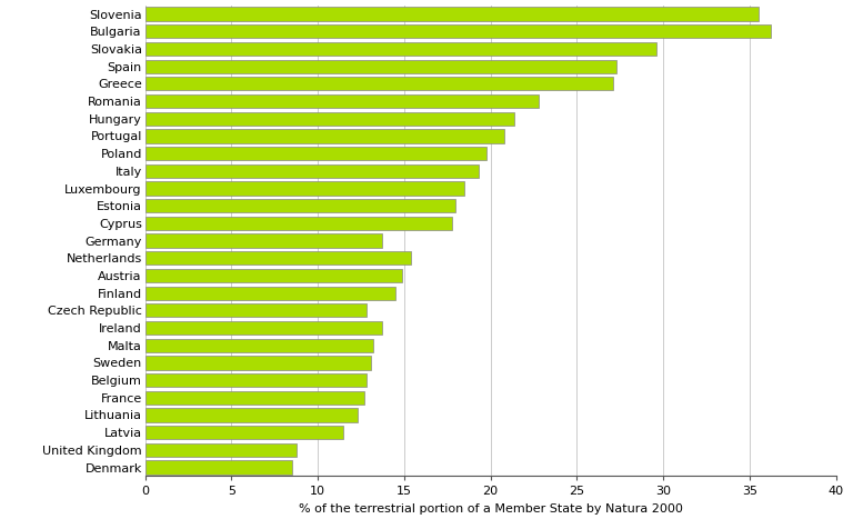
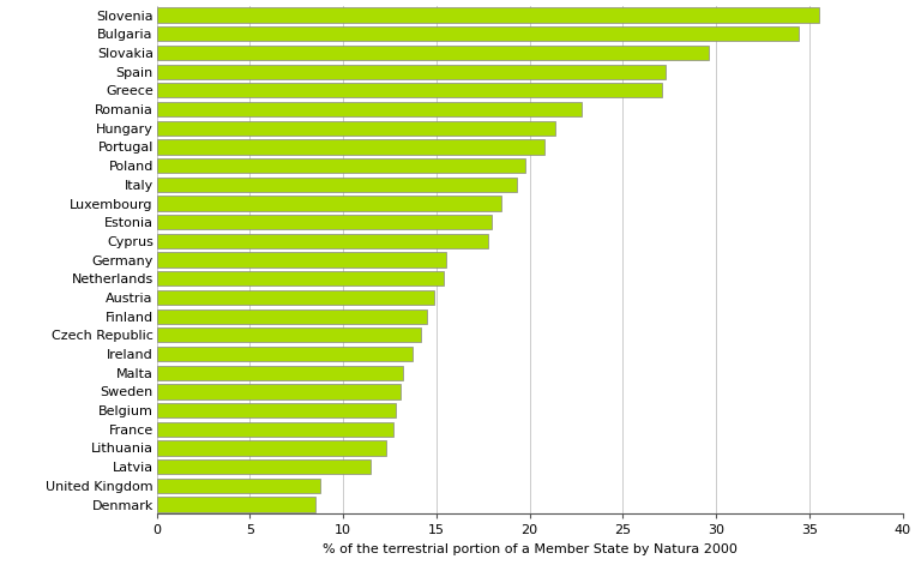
Bulgaria: 36.2 -> 34.4
Germany: 13.7 -> 15.5
Czech Republic: 12.8 -> 14.2
